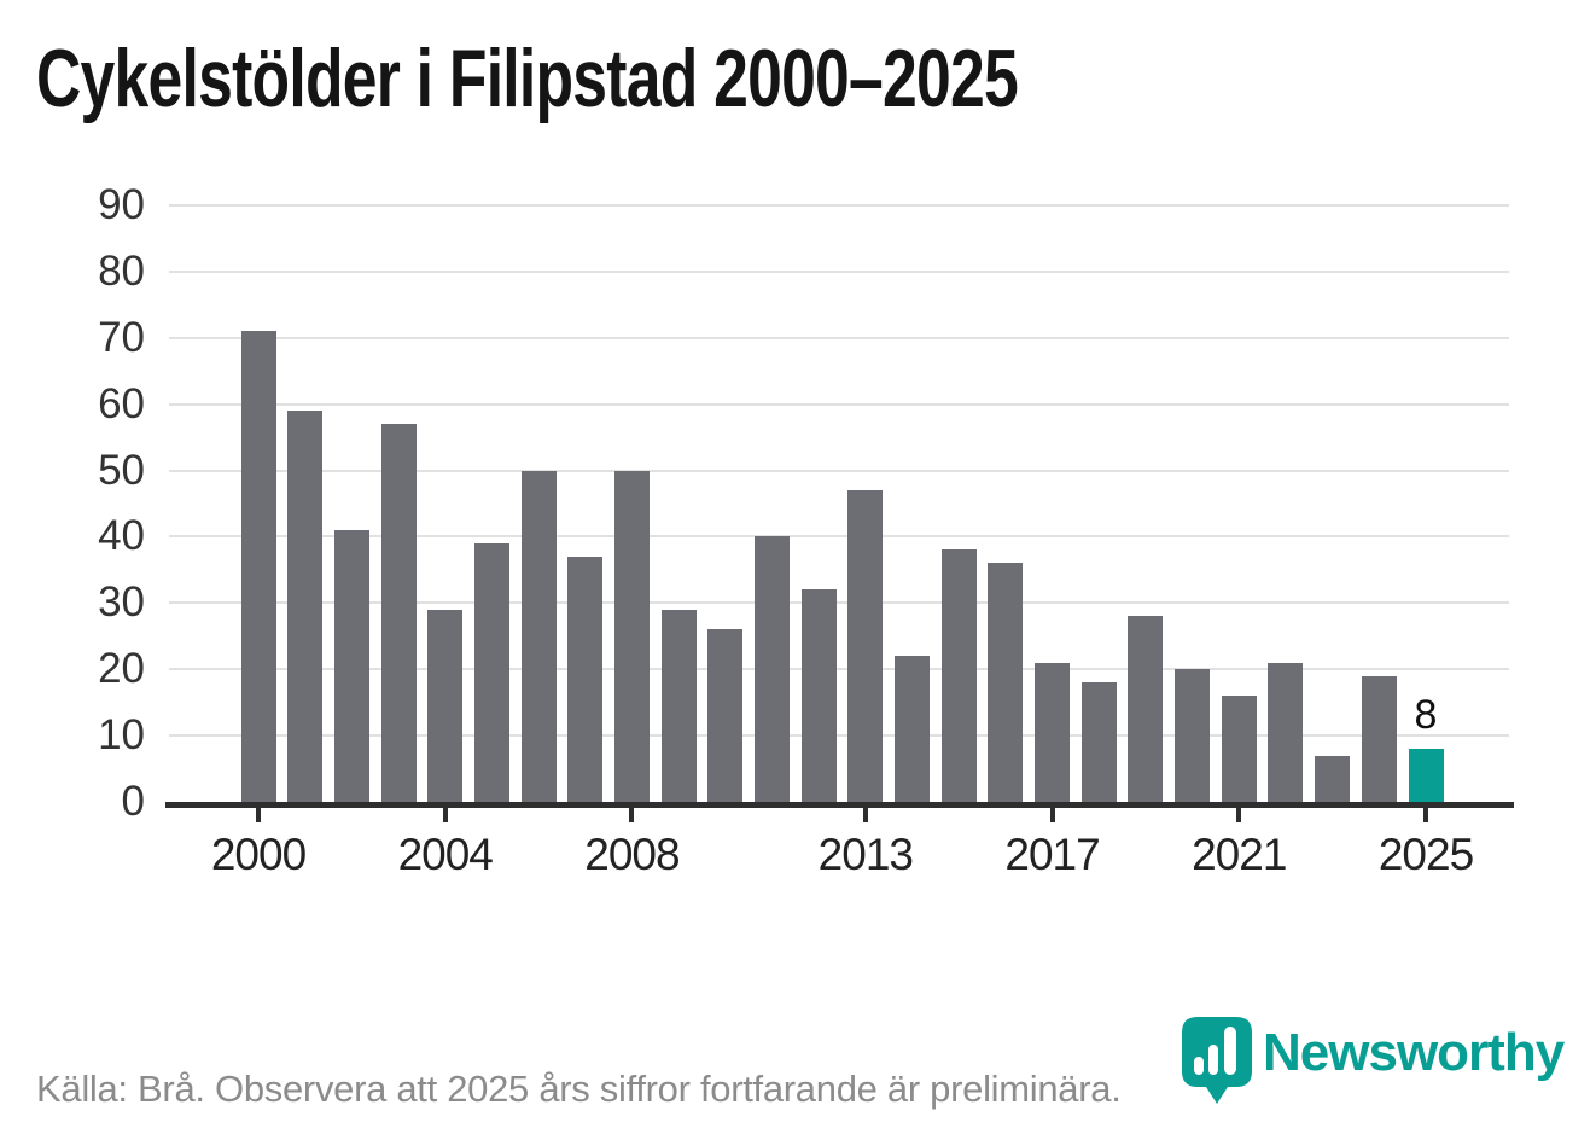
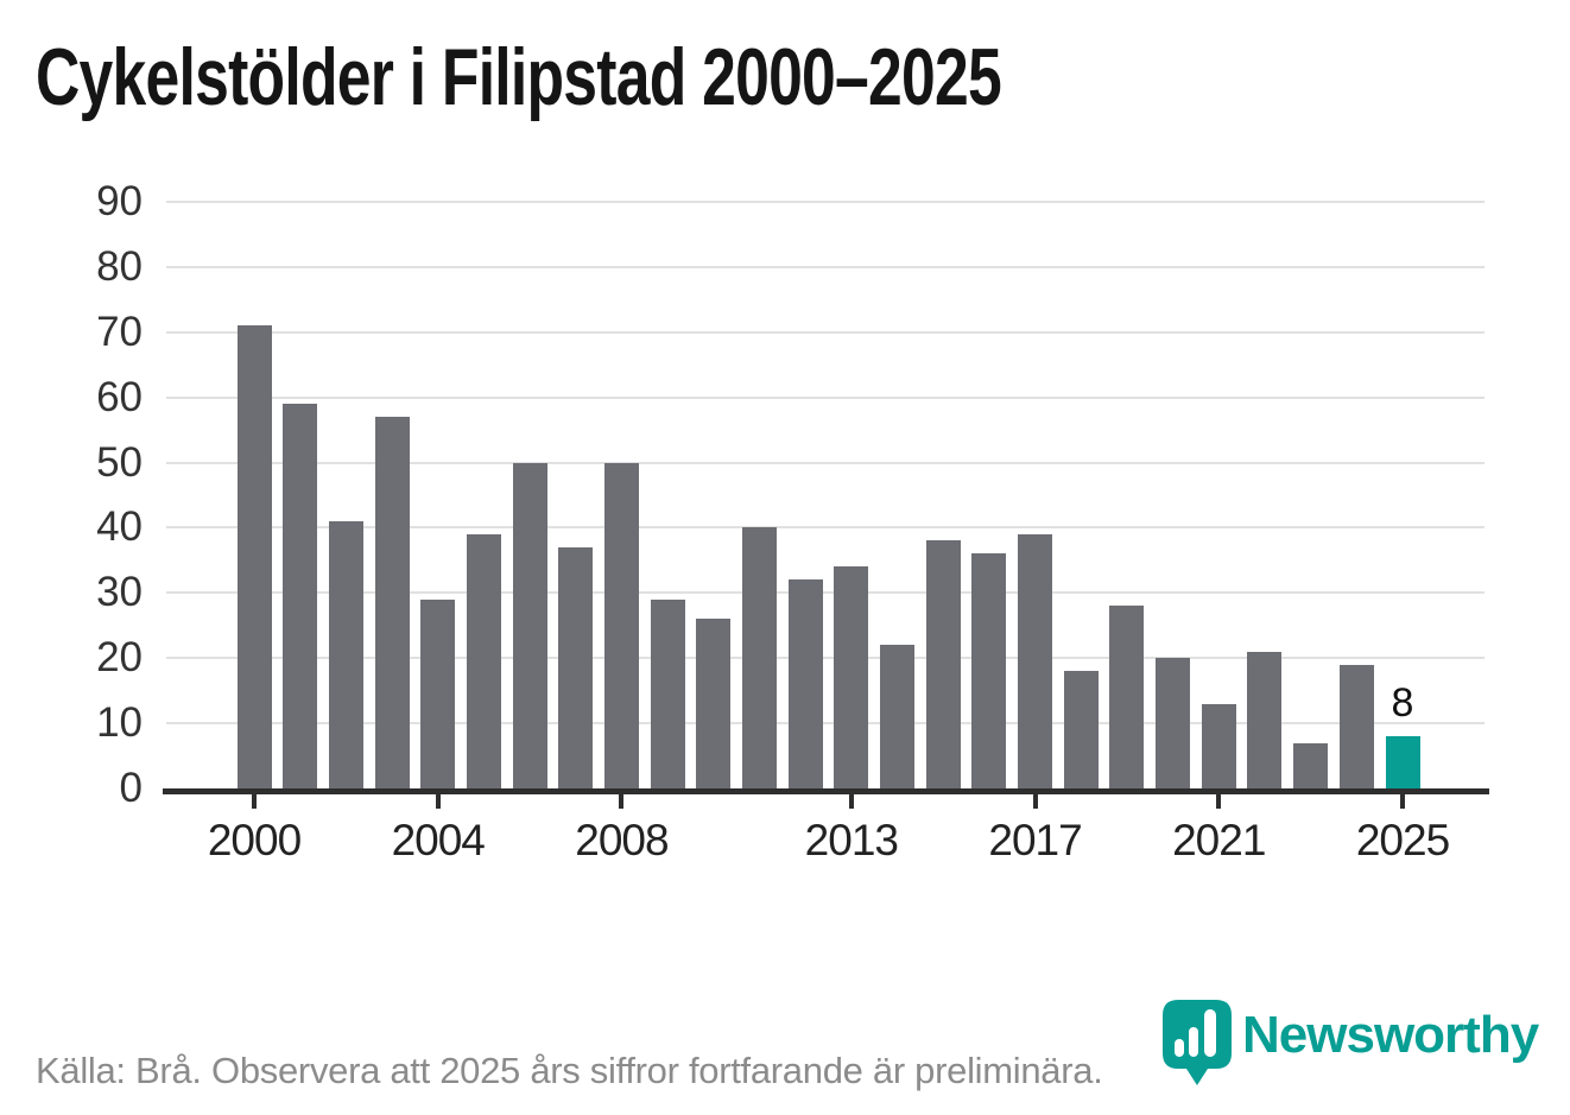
2013: 47 -> 34
2017: 21 -> 39
2021: 16 -> 13
